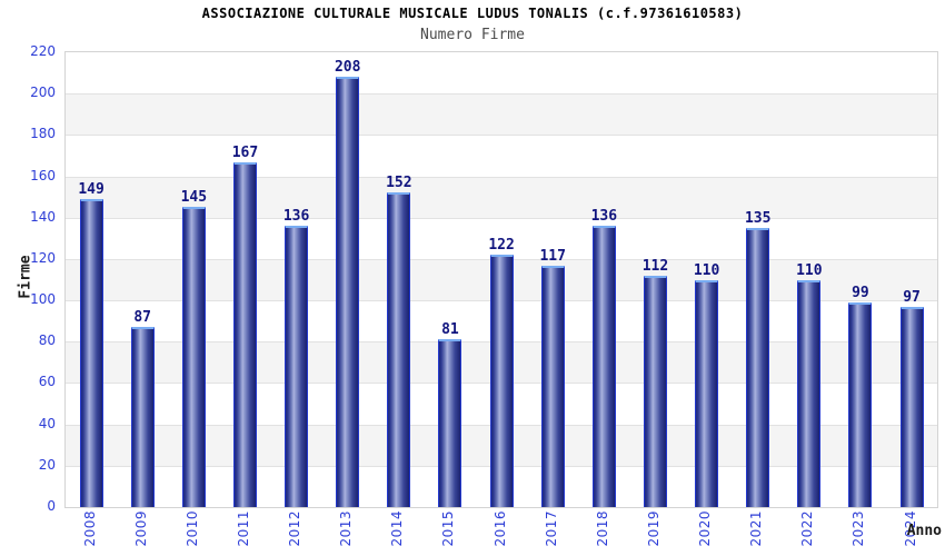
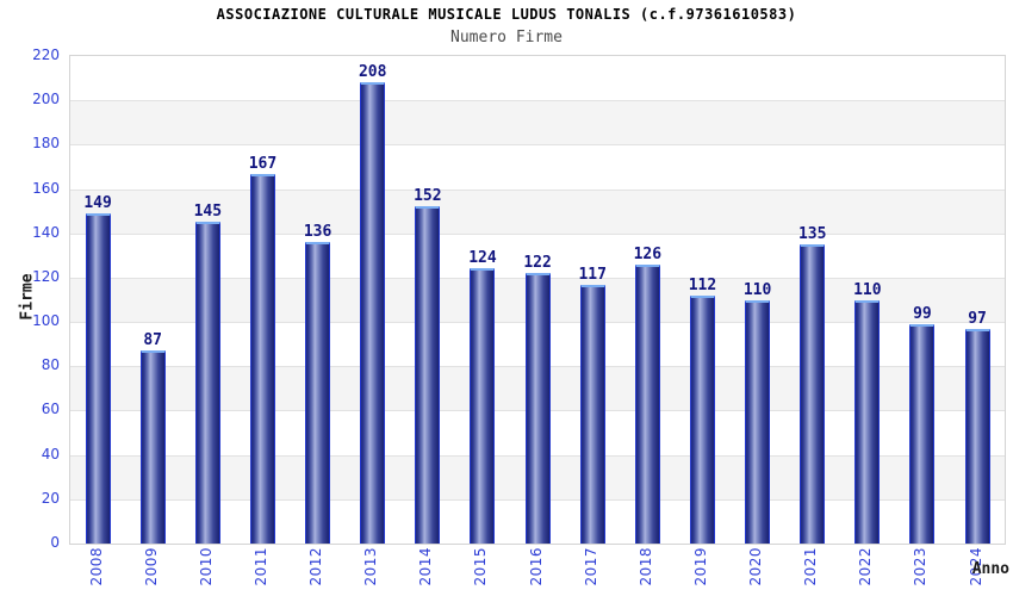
2015: 81 -> 124
2018: 136 -> 126
